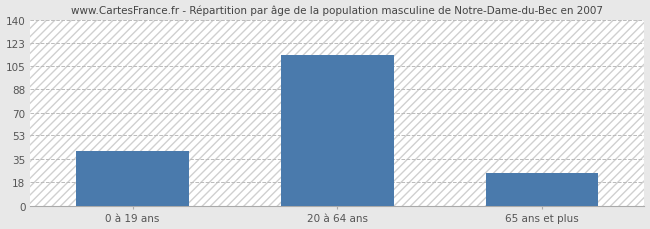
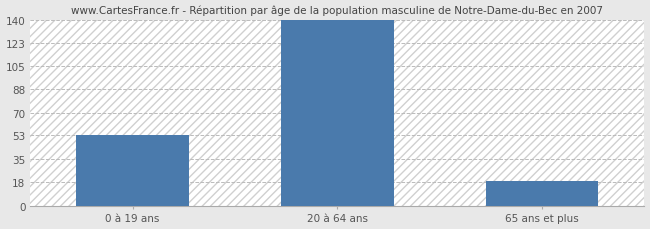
0 à 19 ans: 41 -> 53
20 à 64 ans: 114 -> 140
65 ans et plus: 25 -> 19
